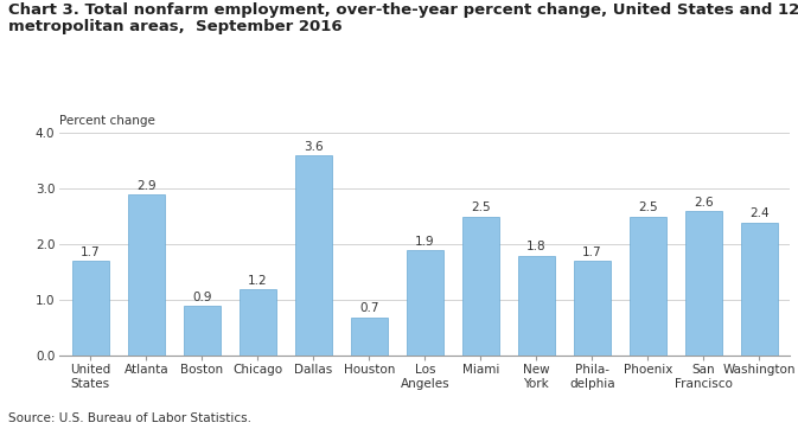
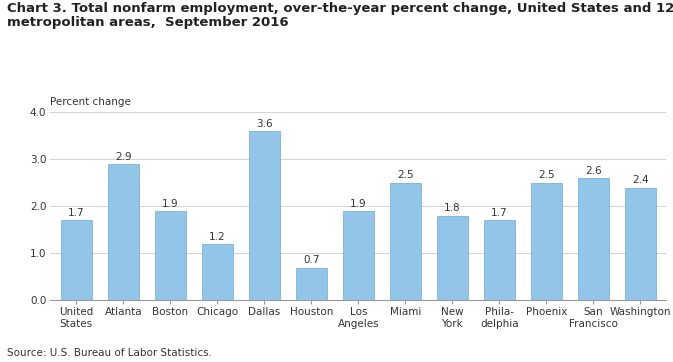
Boston: 0.9 -> 1.9
